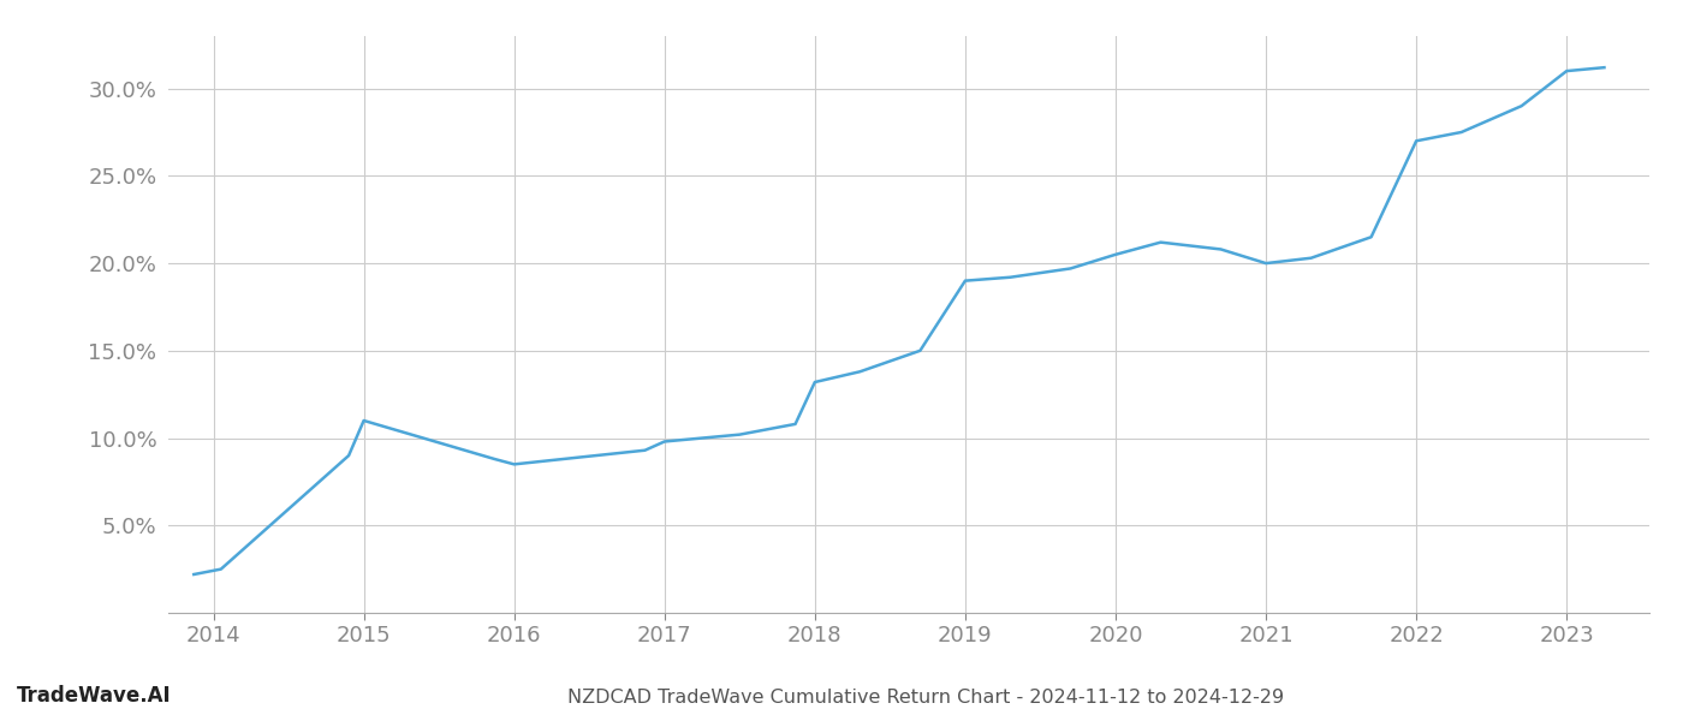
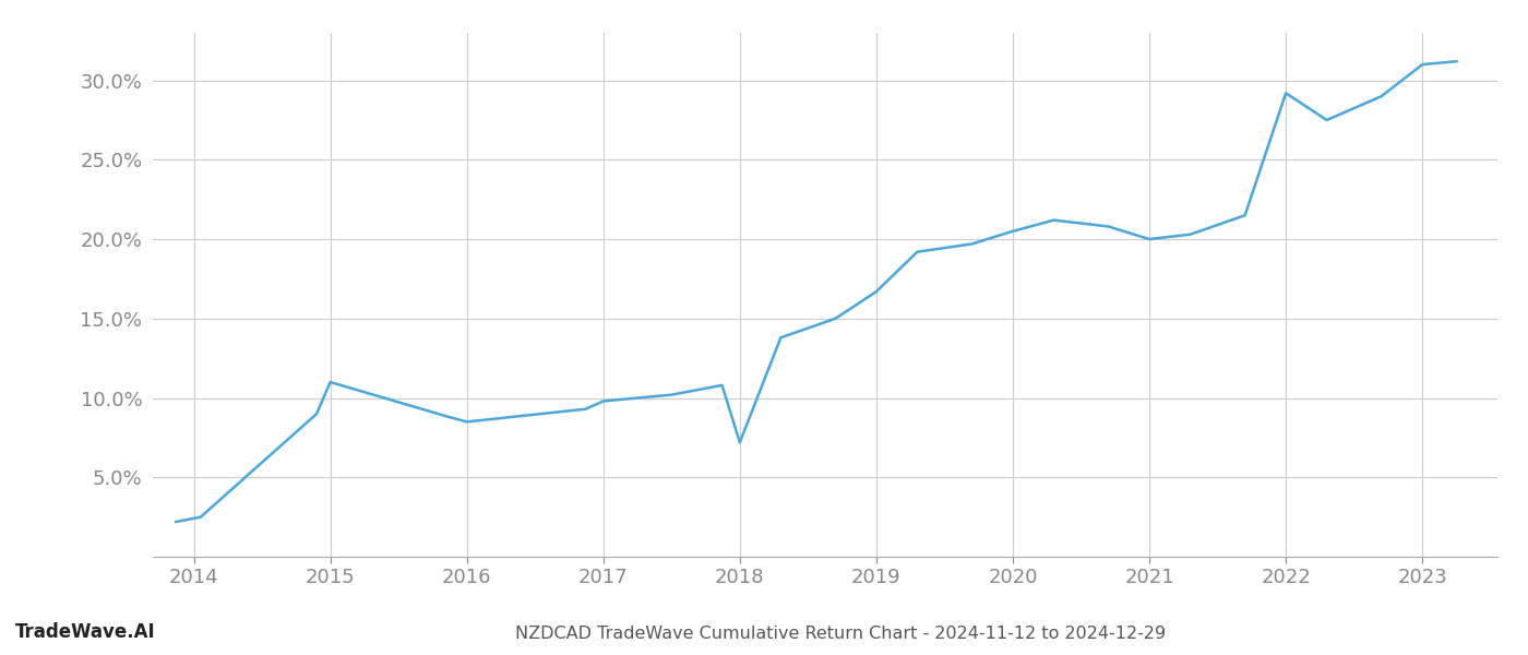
2018: 13.2% -> 7.2%
2019: 19.0% -> 16.7%
2022: 27.0% -> 29.2%
